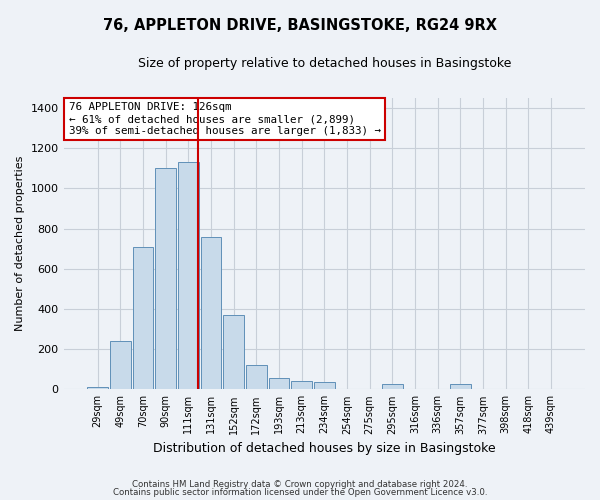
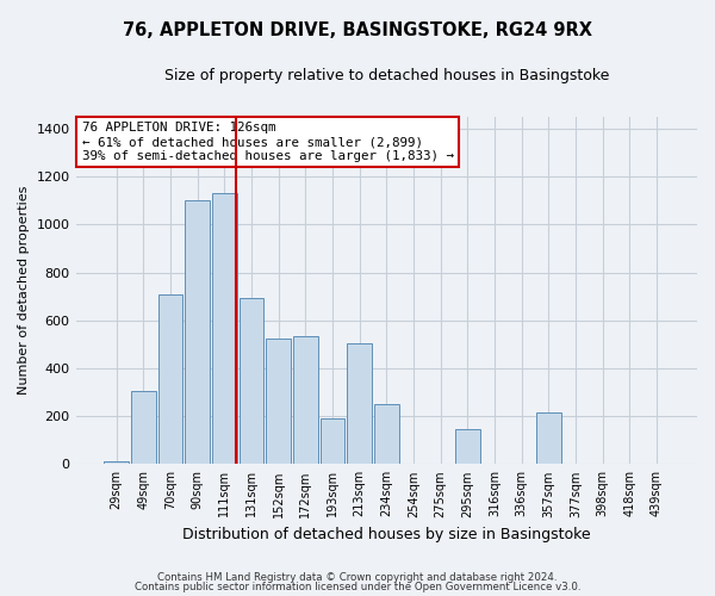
49sqm: 240 -> 305
131sqm: 760 -> 695
152sqm: 370 -> 525
172sqm: 120 -> 535
193sqm: 55 -> 190
213sqm: 40 -> 505
234sqm: 38 -> 250
295sqm: 25 -> 145
357sqm: 25 -> 215
